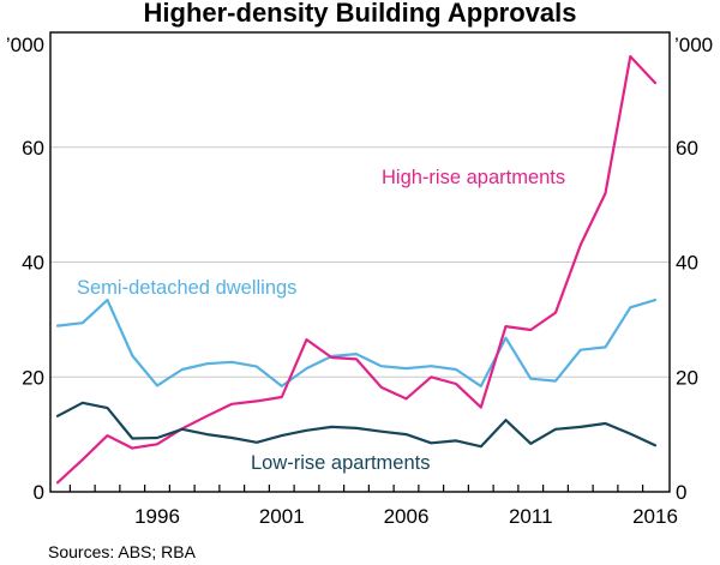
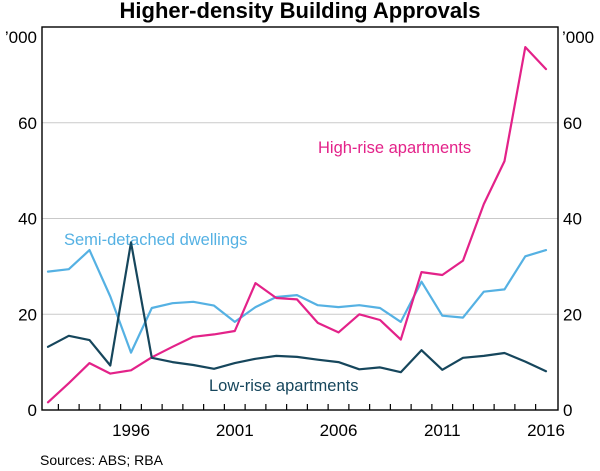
Semi-detached dwellings/1996: 18 -> 12
Low-rise apartments/1996: 9 -> 35
